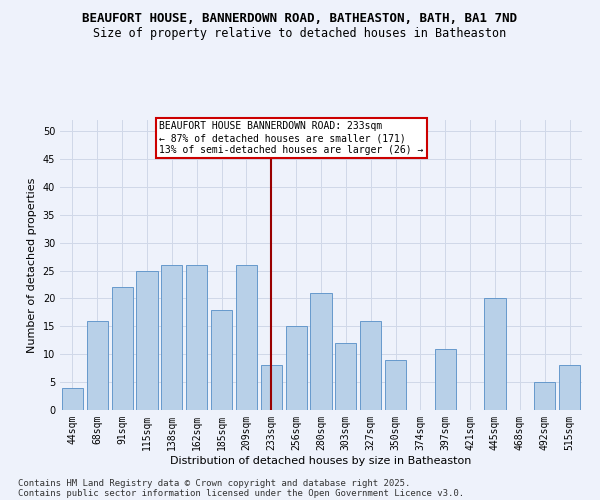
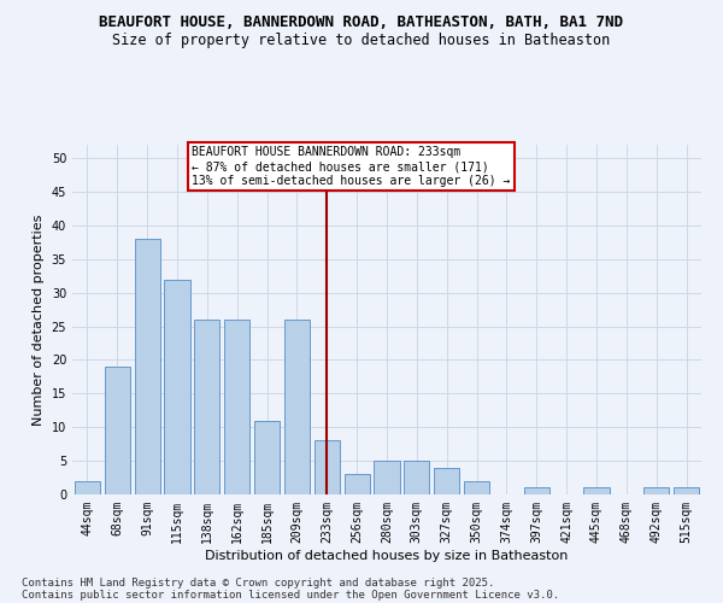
44sqm: 4 -> 2
68sqm: 16 -> 19
91sqm: 22 -> 38
115sqm: 25 -> 32
185sqm: 18 -> 11
256sqm: 15 -> 3
280sqm: 21 -> 5
303sqm: 12 -> 5
327sqm: 16 -> 4
350sqm: 9 -> 2
397sqm: 11 -> 1
445sqm: 20 -> 1
492sqm: 5 -> 1
515sqm: 8 -> 1
